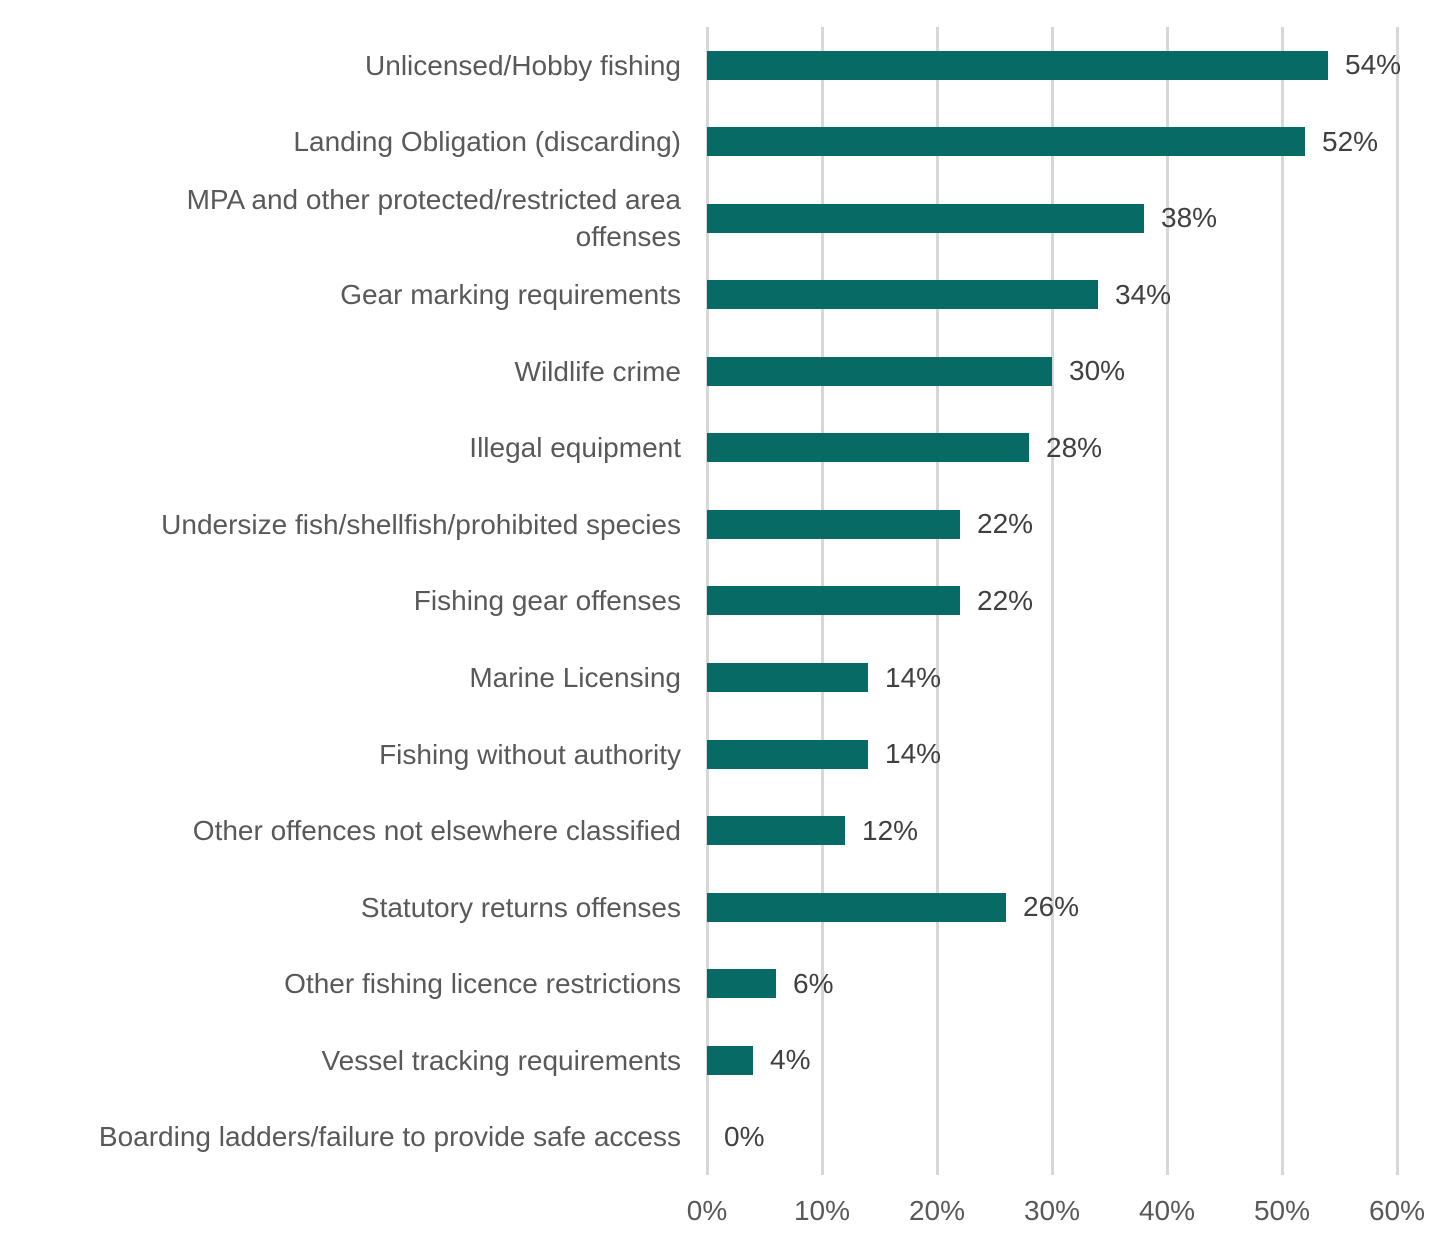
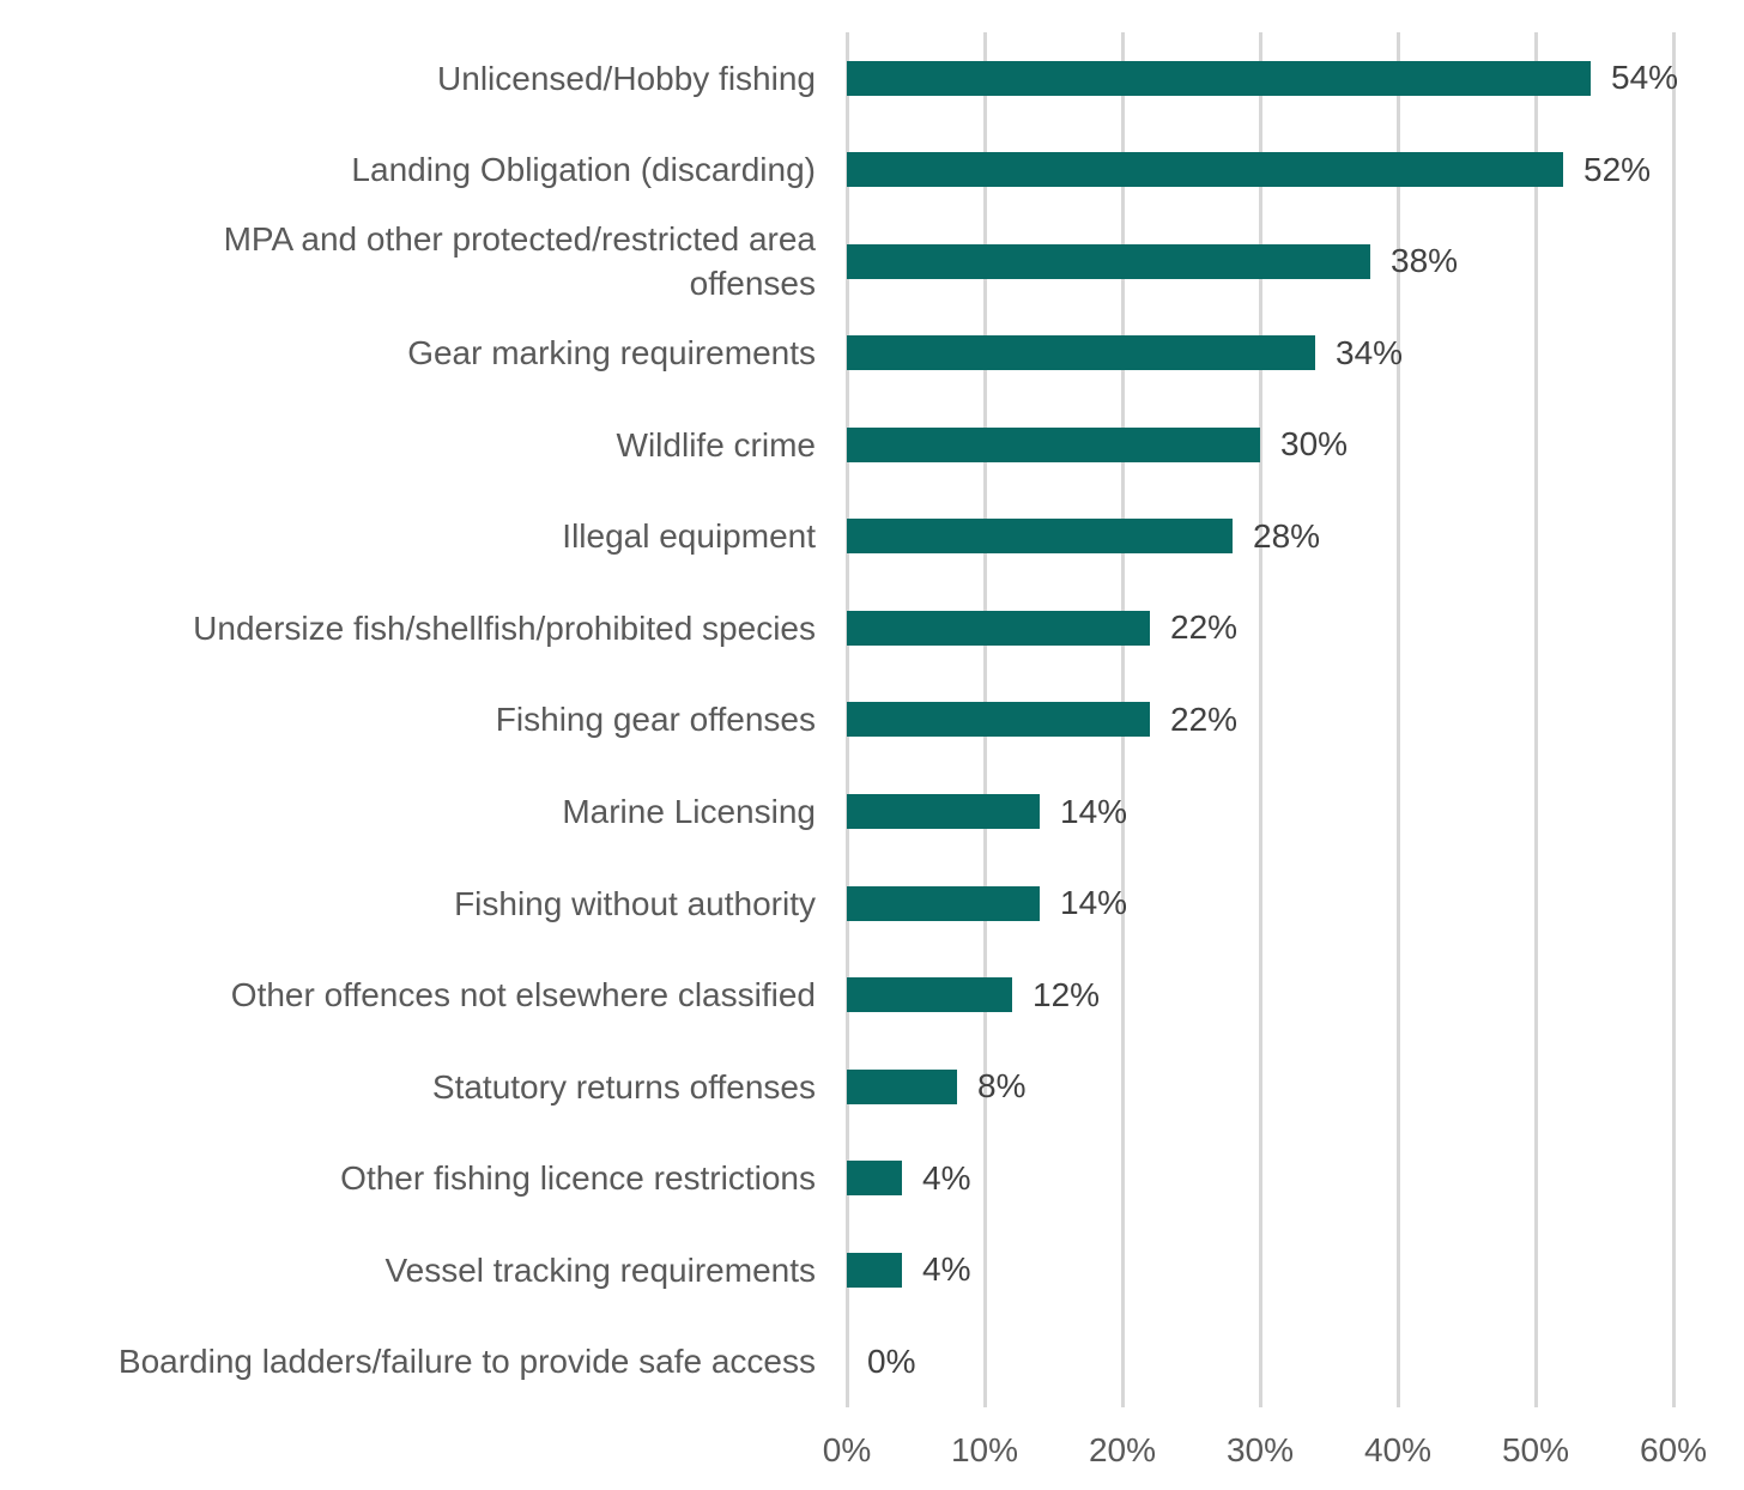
Statutory returns offenses: 26% -> 8%
Other fishing licence restrictions: 6% -> 4%
